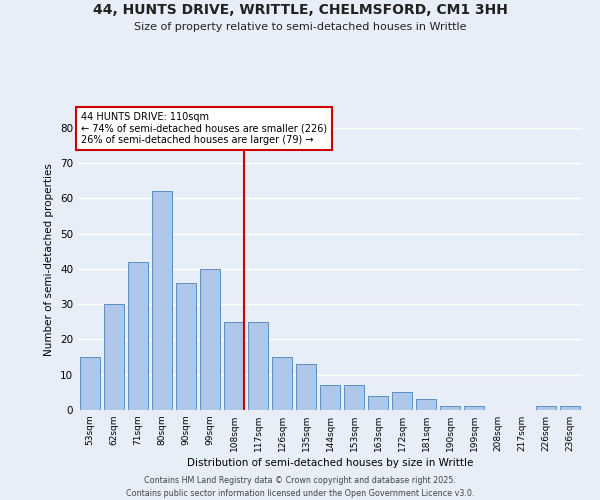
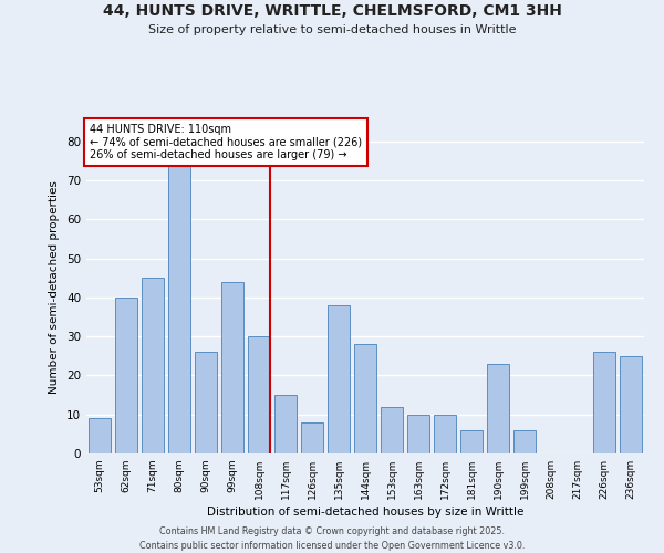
53sqm: 15 -> 9
62sqm: 30 -> 40
71sqm: 42 -> 45
80sqm: 62 -> 74
90sqm: 36 -> 26
99sqm: 40 -> 44
108sqm: 25 -> 30
117sqm: 25 -> 15
126sqm: 15 -> 8
135sqm: 13 -> 38
144sqm: 7 -> 28
153sqm: 7 -> 12
163sqm: 4 -> 10
172sqm: 5 -> 10
181sqm: 3 -> 6
190sqm: 1 -> 23
199sqm: 1 -> 6
226sqm: 1 -> 26
236sqm: 1 -> 25
